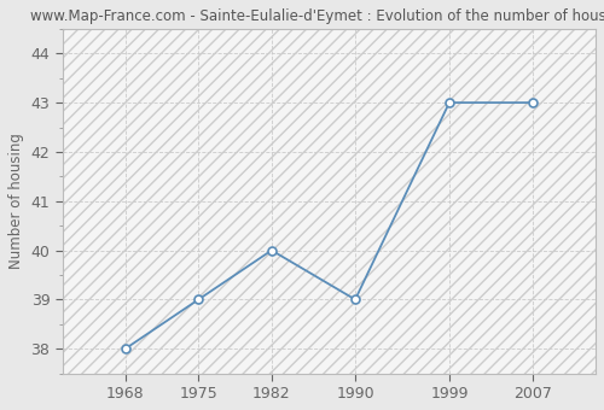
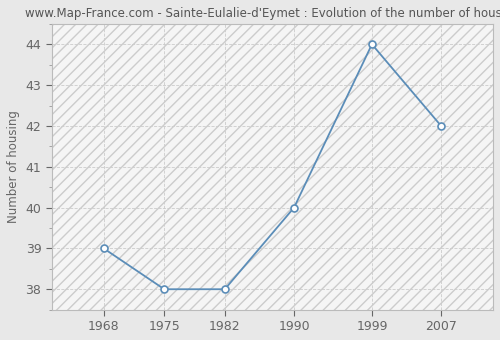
1968: 38 -> 39
1975: 39 -> 38
1982: 40 -> 38
1990: 39 -> 40
1999: 43 -> 44
2007: 43 -> 42
